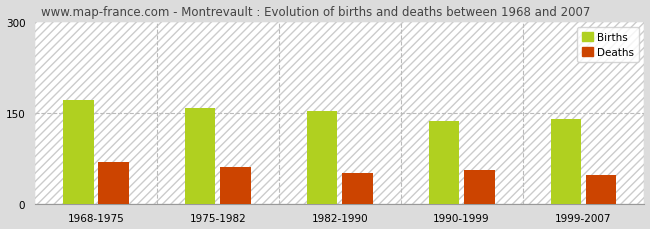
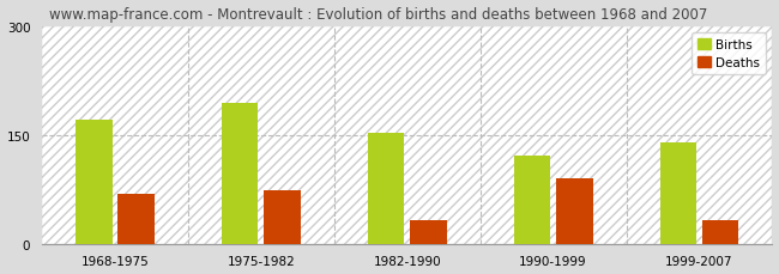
Births/1975-1982: 158 -> 194
Deaths/1975-1982: 60 -> 74
Deaths/1982-1990: 50 -> 32
Births/1990-1999: 137 -> 122
Deaths/1990-1999: 55 -> 90
Deaths/1999-2007: 48 -> 32
